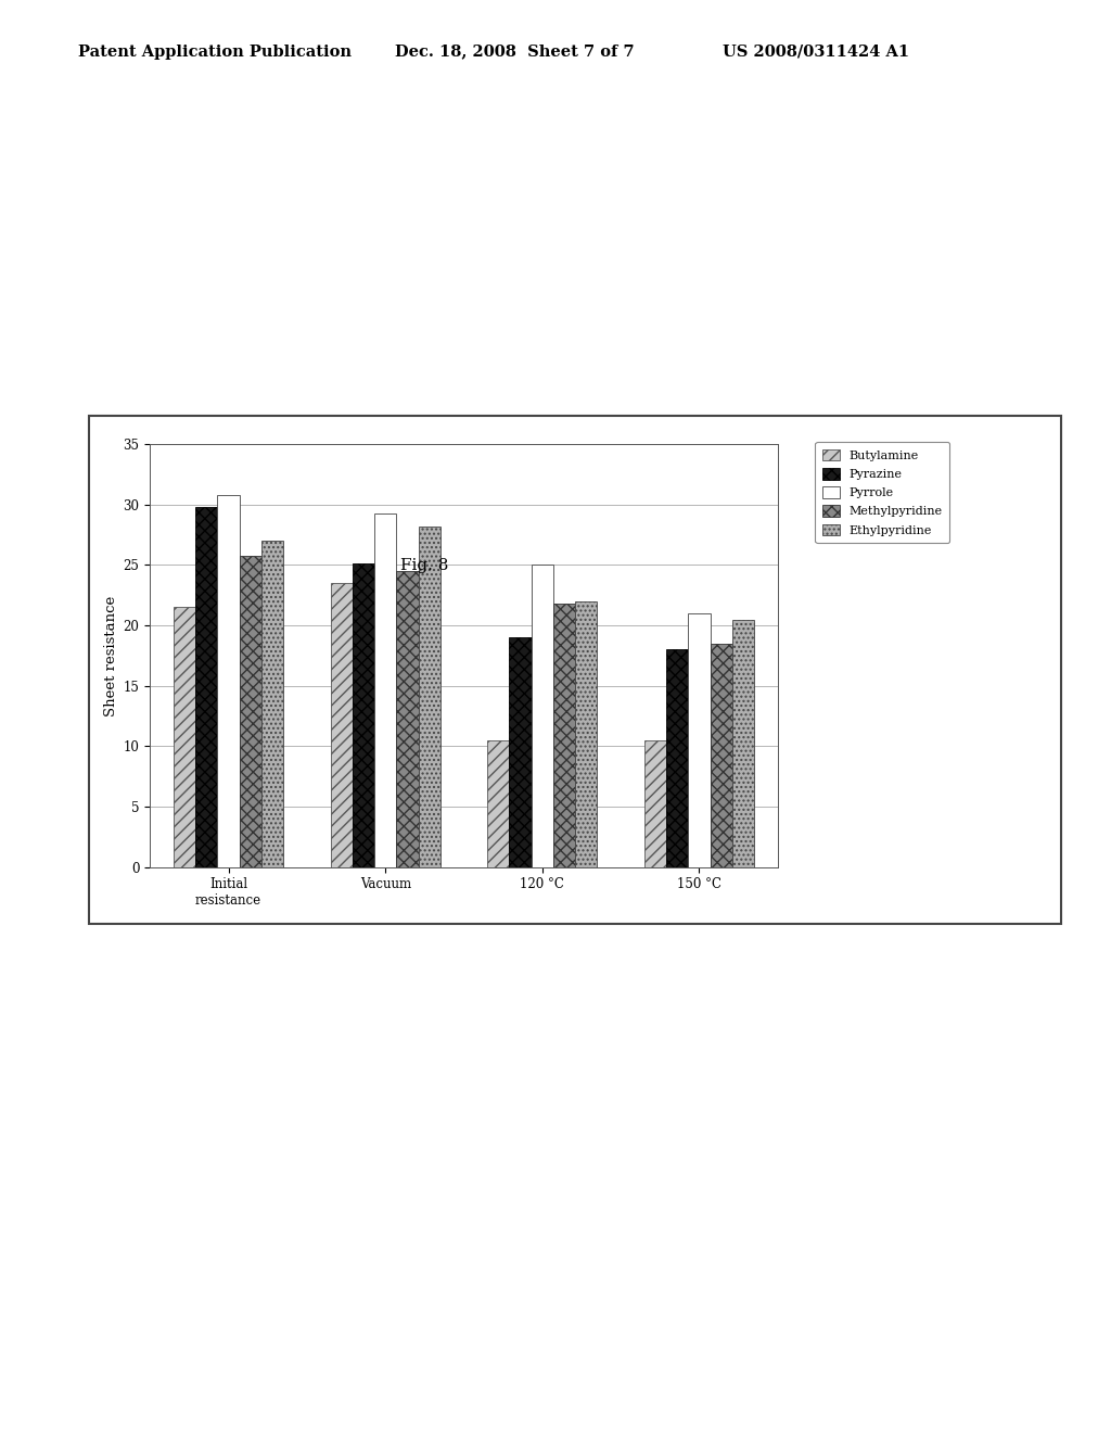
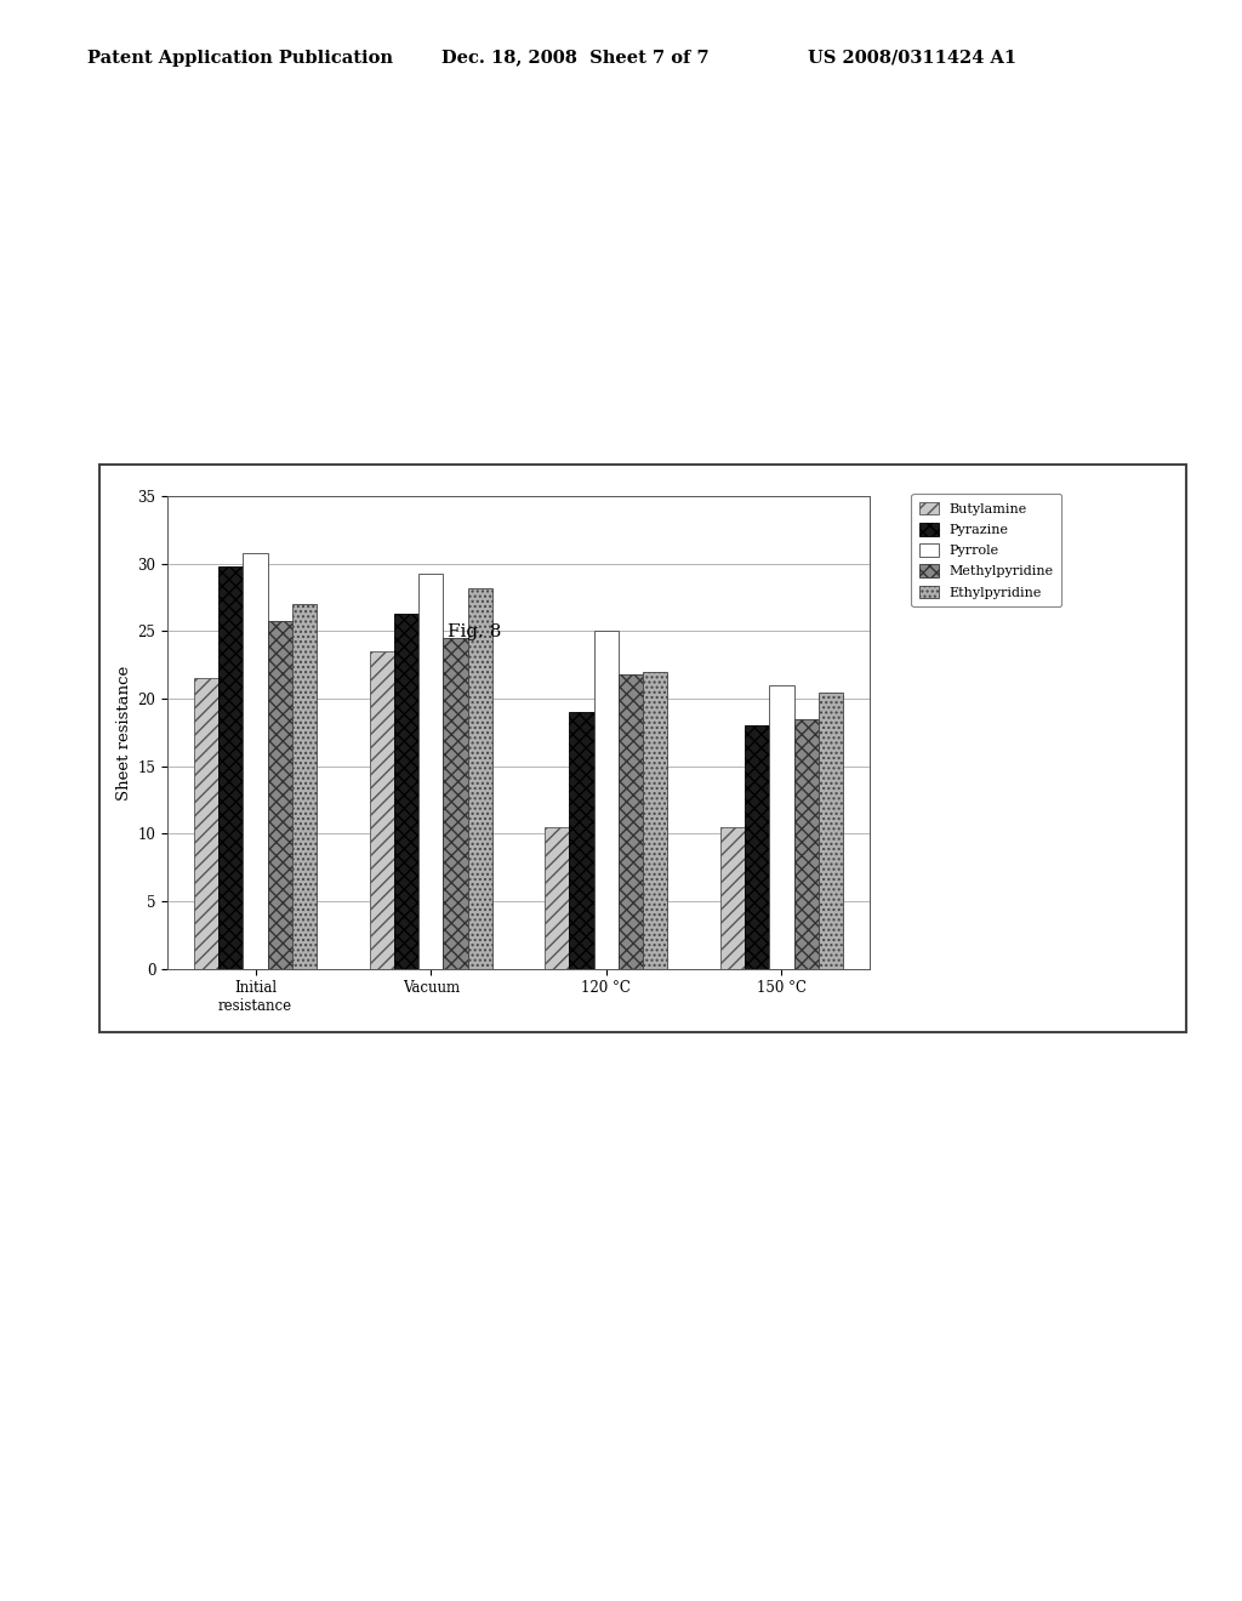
Pyrazine/Vacuum: 25.1 -> 26.3
